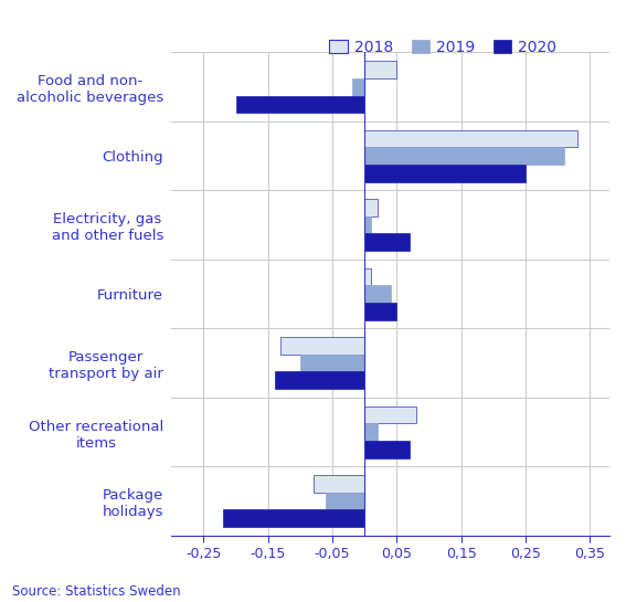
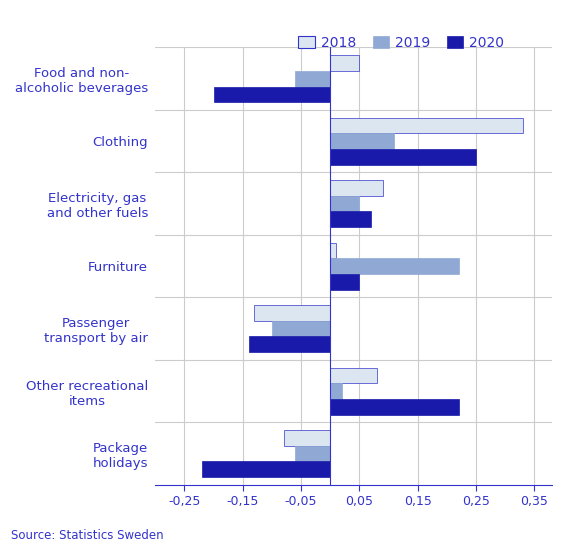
2019/Food and non- alcoholic beverages: -0,02 -> -0,06
2019/Clothing: 0,31 -> 0,11
2018/Electricity, gas and other fuels: 0,02 -> 0,09
2019/Electricity, gas and other fuels: 0,01 -> 0,05
2019/Furniture: 0,04 -> 0,22
2020/Other recreational items: 0,07 -> 0,22
